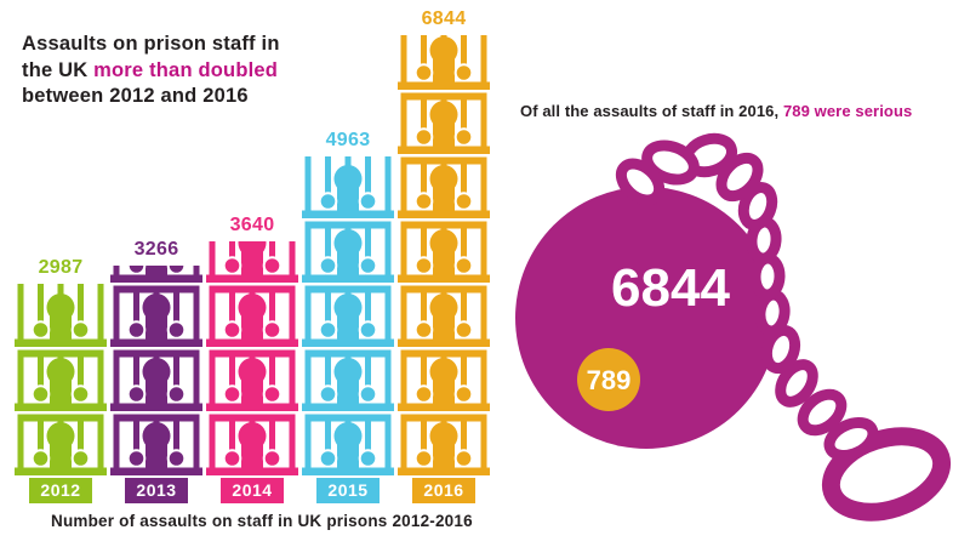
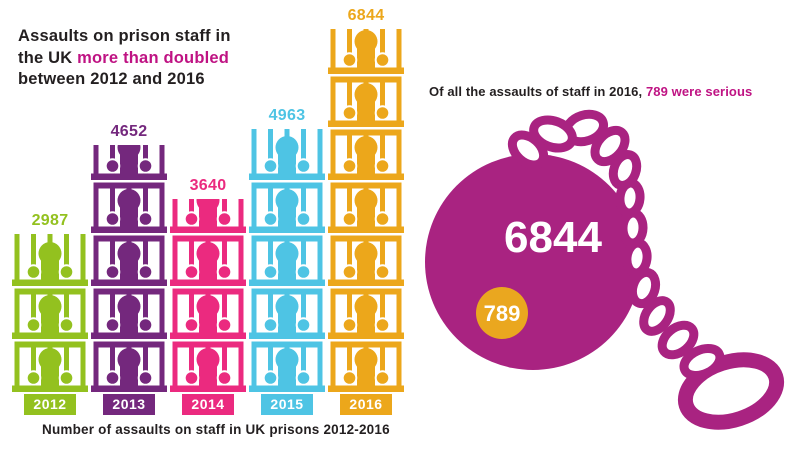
2013: 3266 -> 4652
